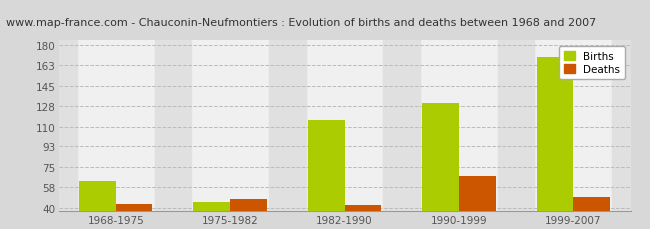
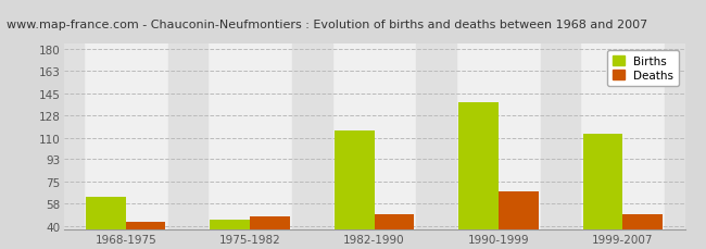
Deaths/1982-1990: 43 -> 50
Births/1990-1999: 130 -> 138
Births/1999-2007: 170 -> 113
